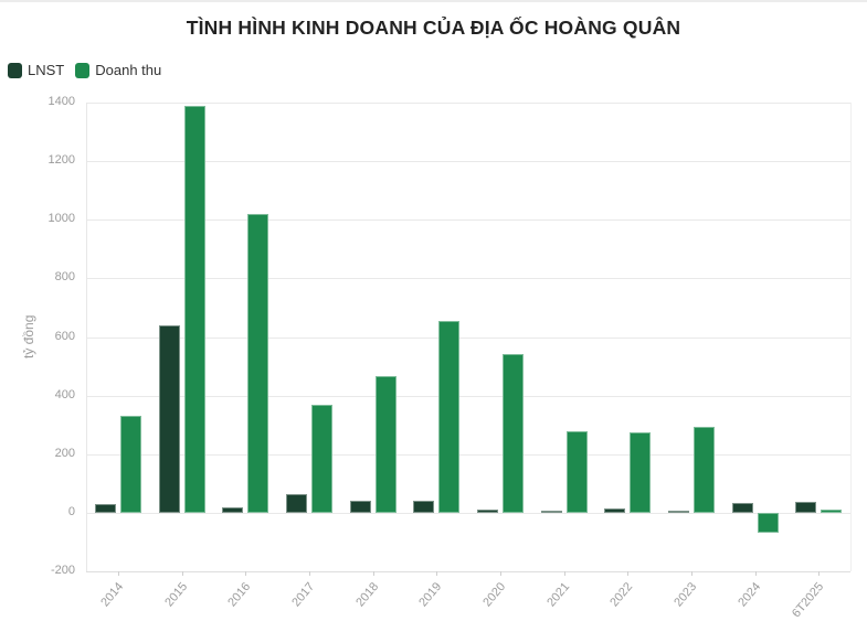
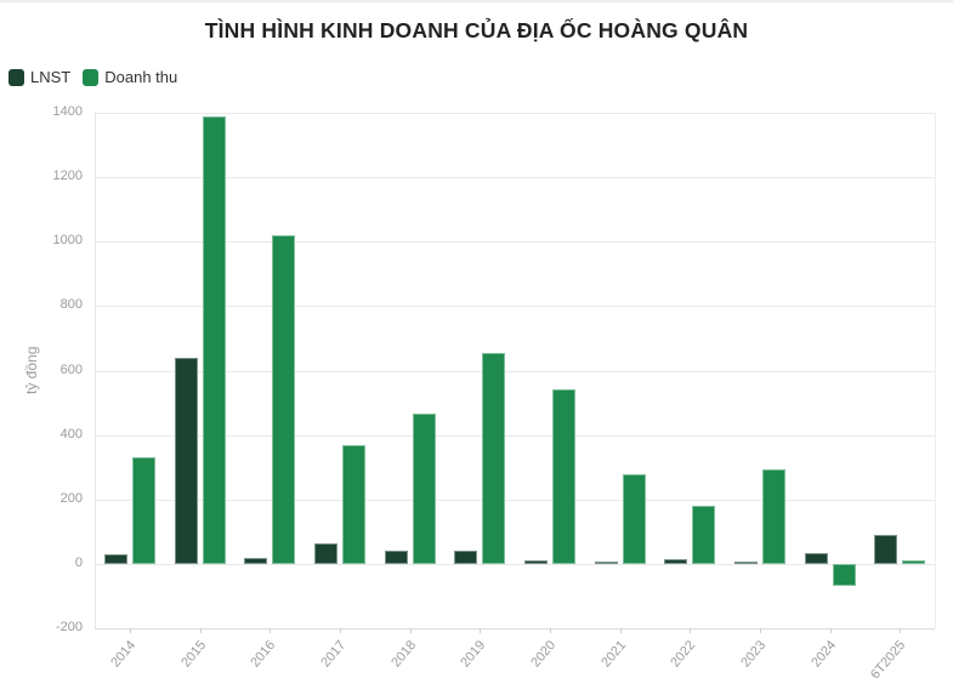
Doanh thu/2022: 280 -> 180
LNST/6T2025: 40 -> 90
